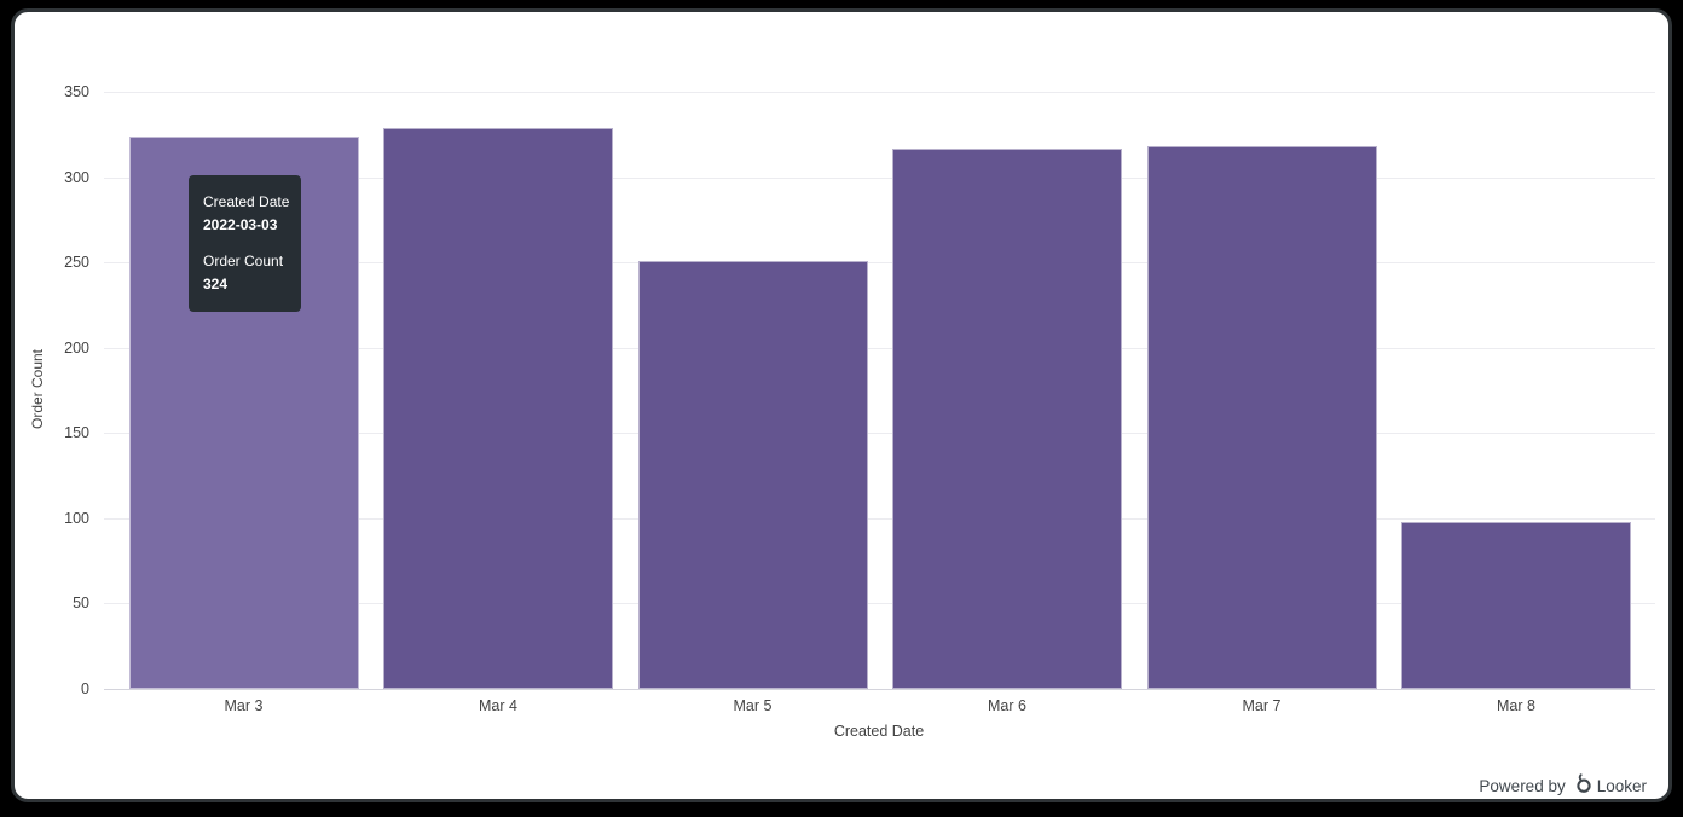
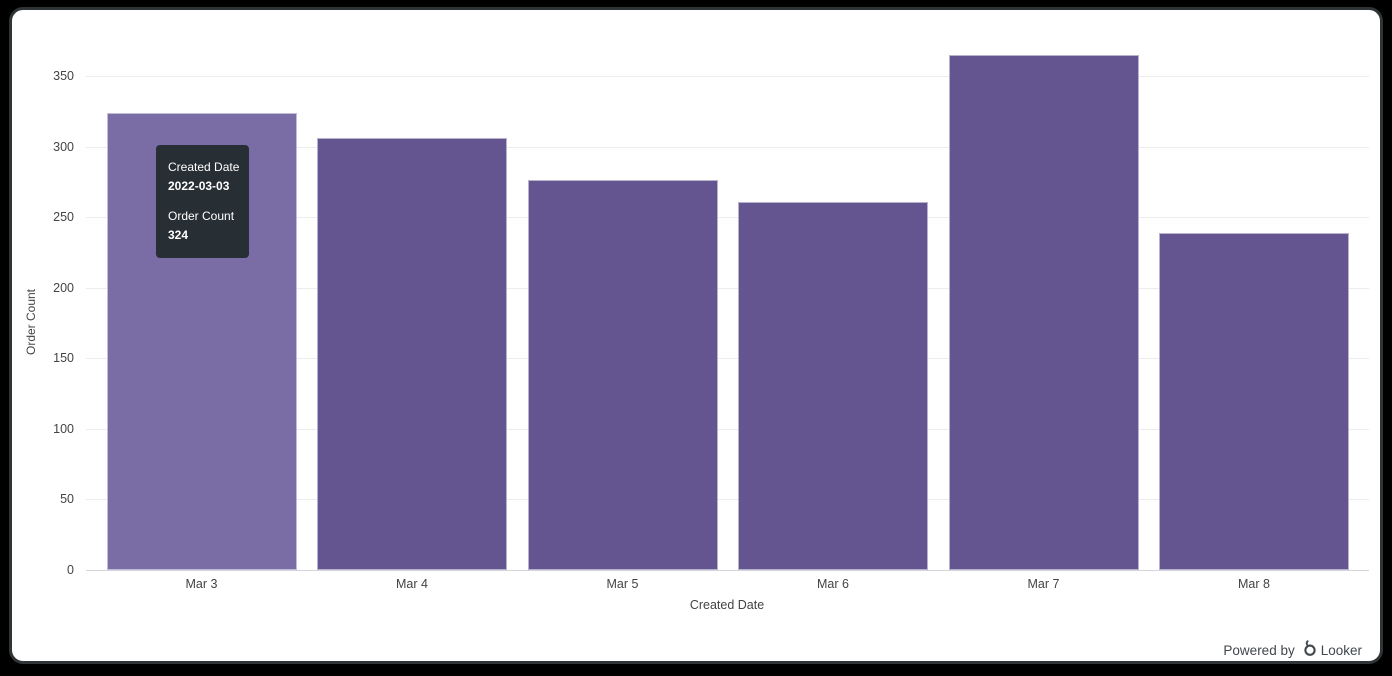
Mar 4: 329 -> 306
Mar 5: 251 -> 276
Mar 6: 317 -> 261
Mar 7: 318 -> 365
Mar 8: 98 -> 239
